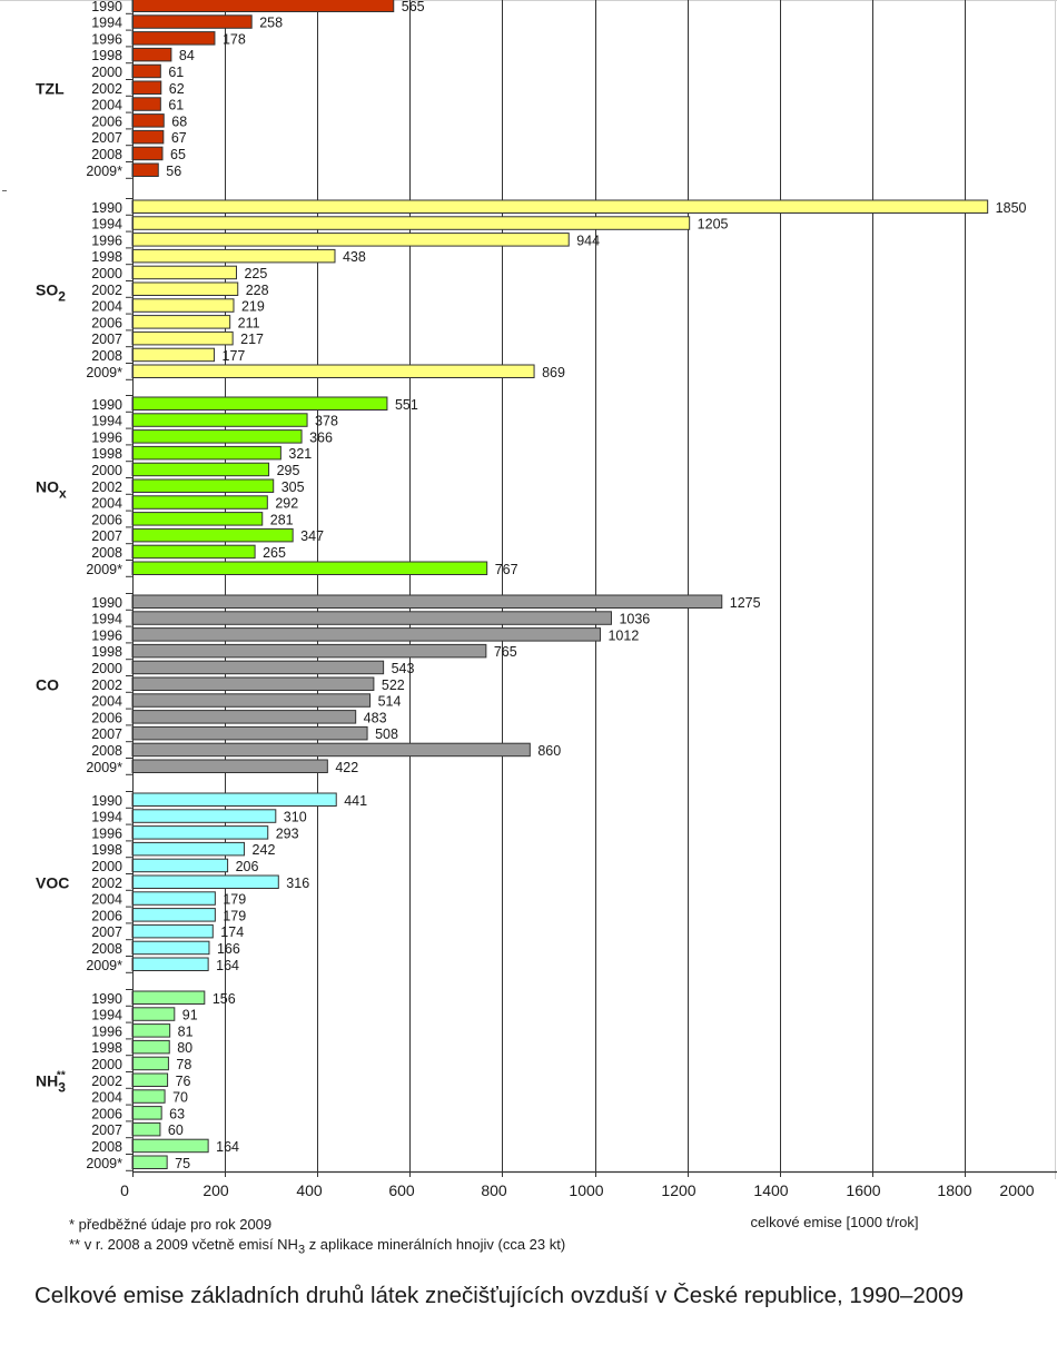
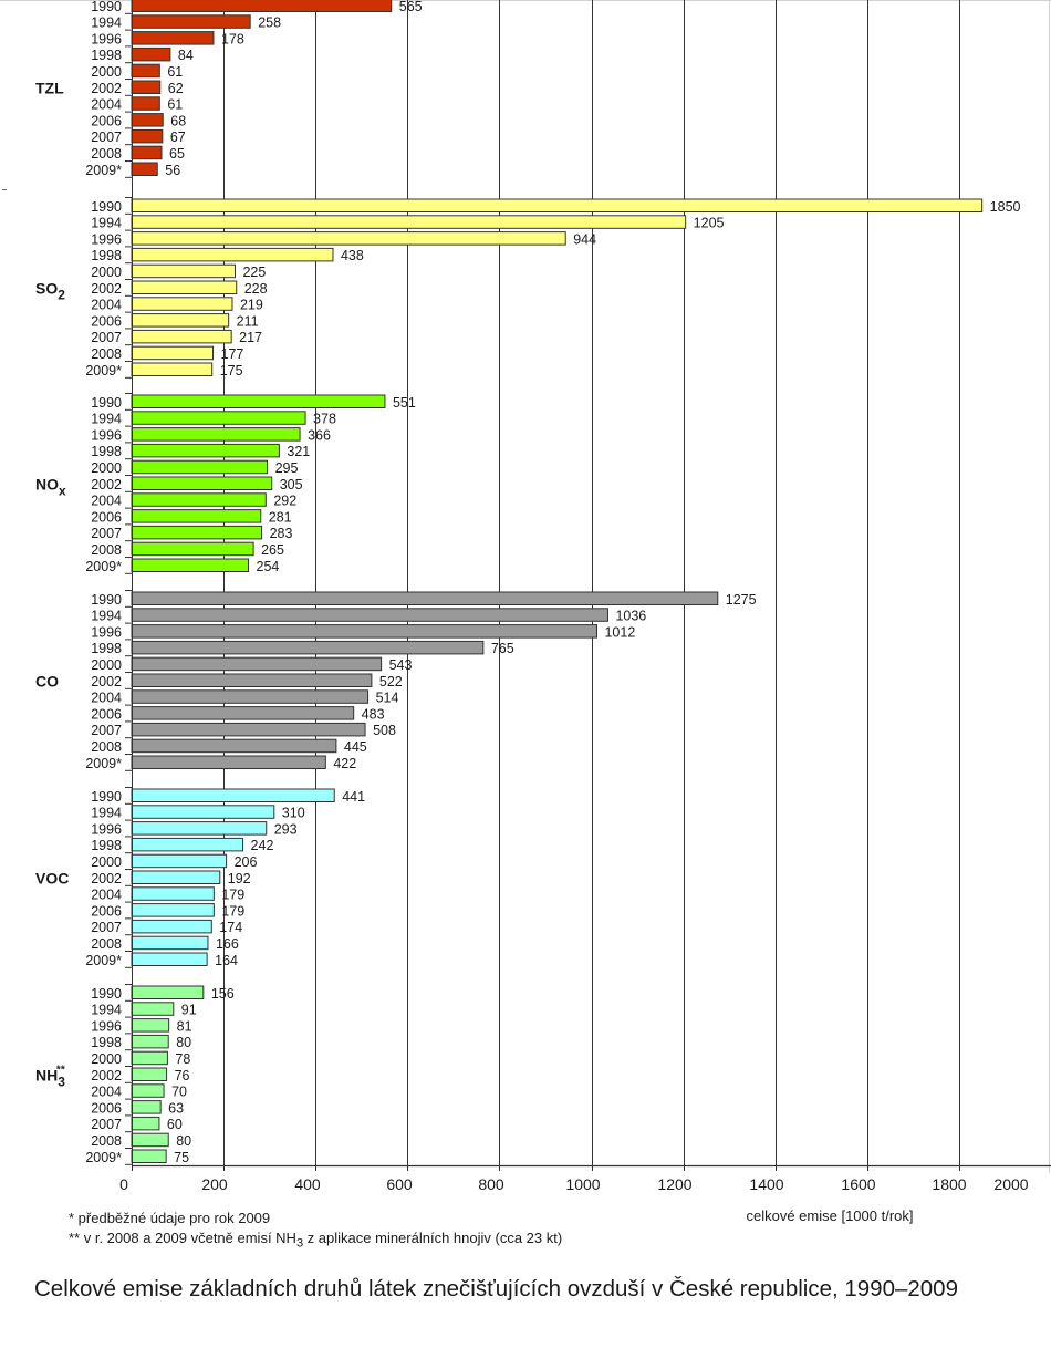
VOC/2002: 316 -> 192
NOx/2007: 347 -> 283
CO/2008: 860 -> 445
NH3**/2008: 164 -> 80
SO2/2009*: 869 -> 175
NOx/2009*: 767 -> 254
